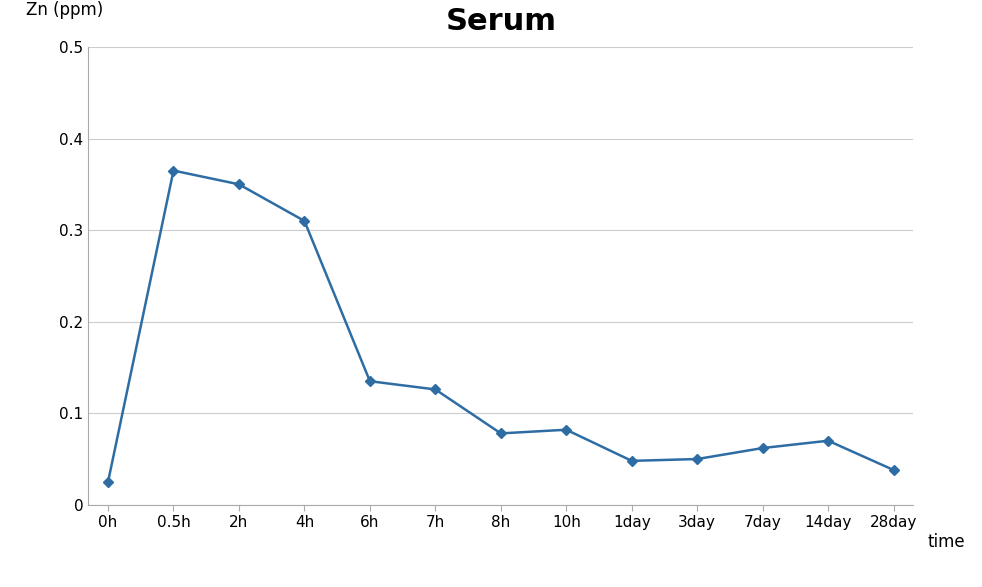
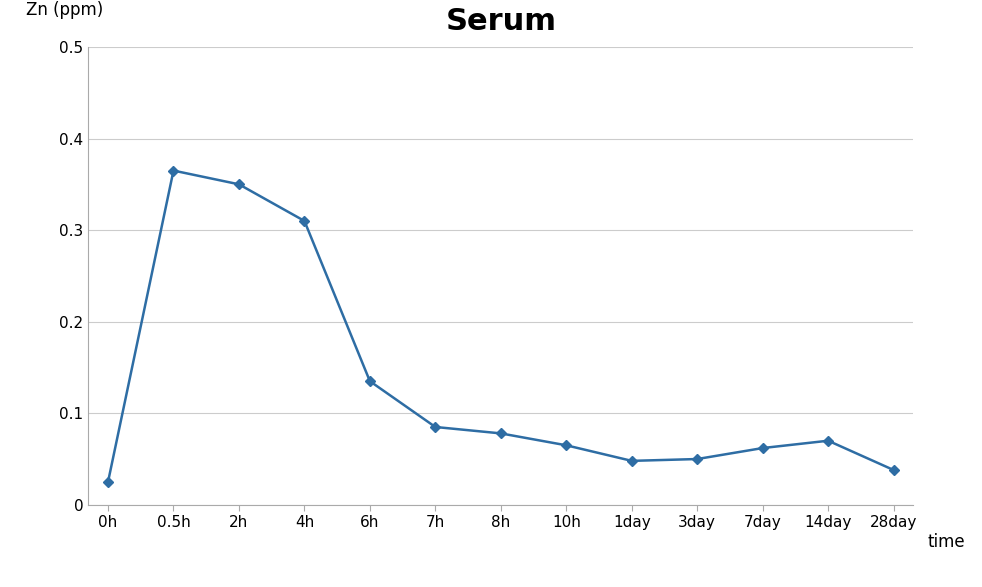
7h: 0.126 -> 0.085
10h: 0.082 -> 0.065
